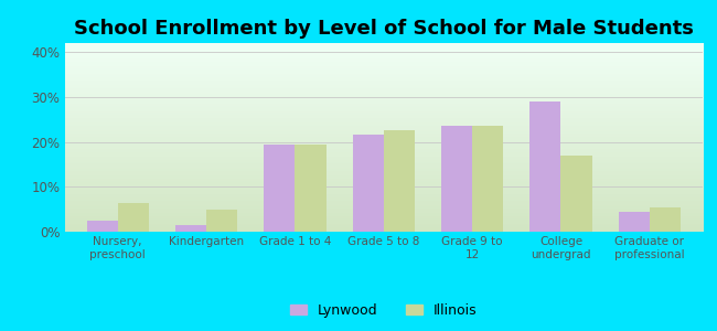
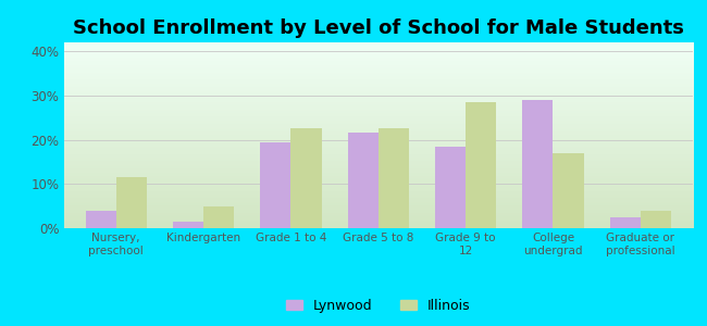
Lynwood/Nursery, preschool: 2.5% -> 4.0%
Illinois/Nursery, preschool: 6.5% -> 11.5%
Illinois/Grade 1 to 4: 19.5% -> 22.5%
Lynwood/Grade 9 to 12: 23.5% -> 18.5%
Illinois/Grade 9 to 12: 23.5% -> 28.5%
Lynwood/Graduate or professional: 4.5% -> 2.5%
Illinois/Graduate or professional: 5.5% -> 4.0%
